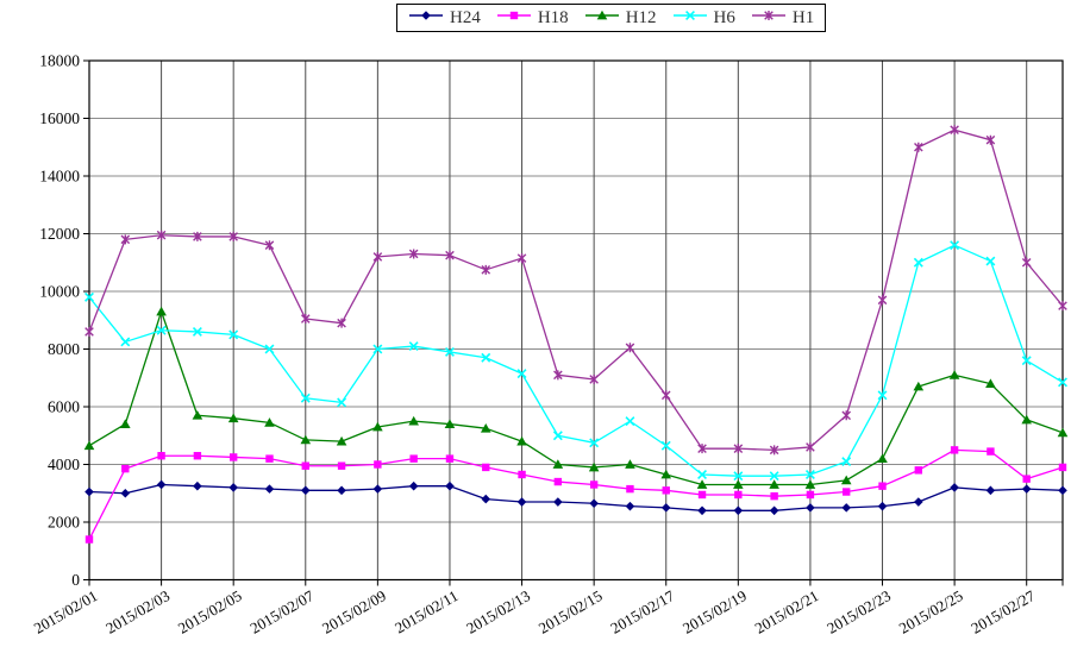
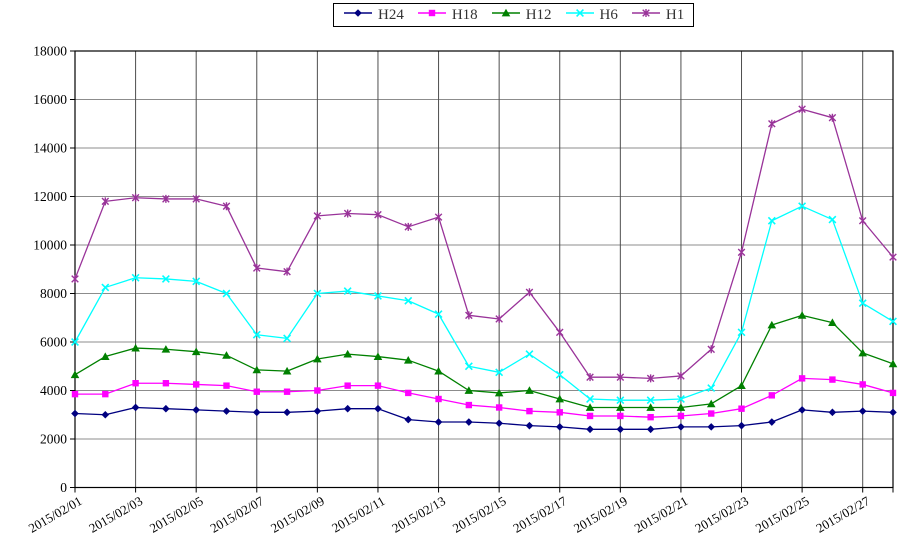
H18/2015/02/01: 1400 -> 3800
H6/2015/02/01: 9800 -> 6000
H12/2015/02/03: 9300 -> 5800
H18/2015/02/27: 3500 -> 4200
